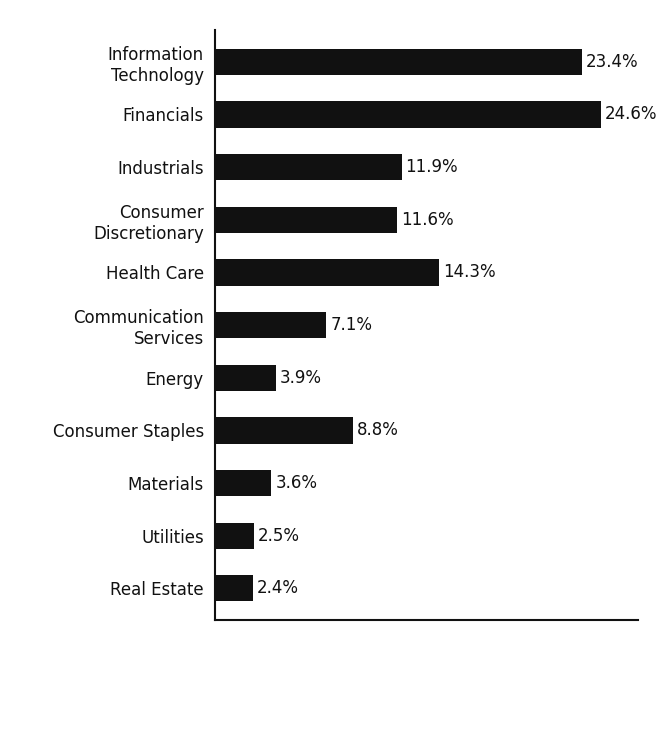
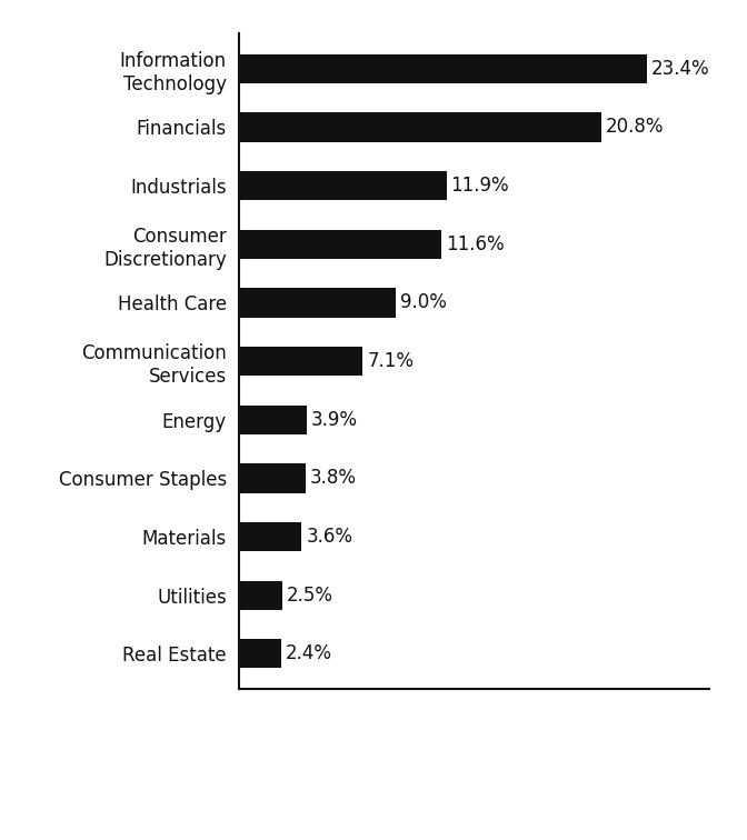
Financials: 24.6% -> 20.8%
Health Care: 14.3% -> 9.0%
Consumer Staples: 8.8% -> 3.8%
